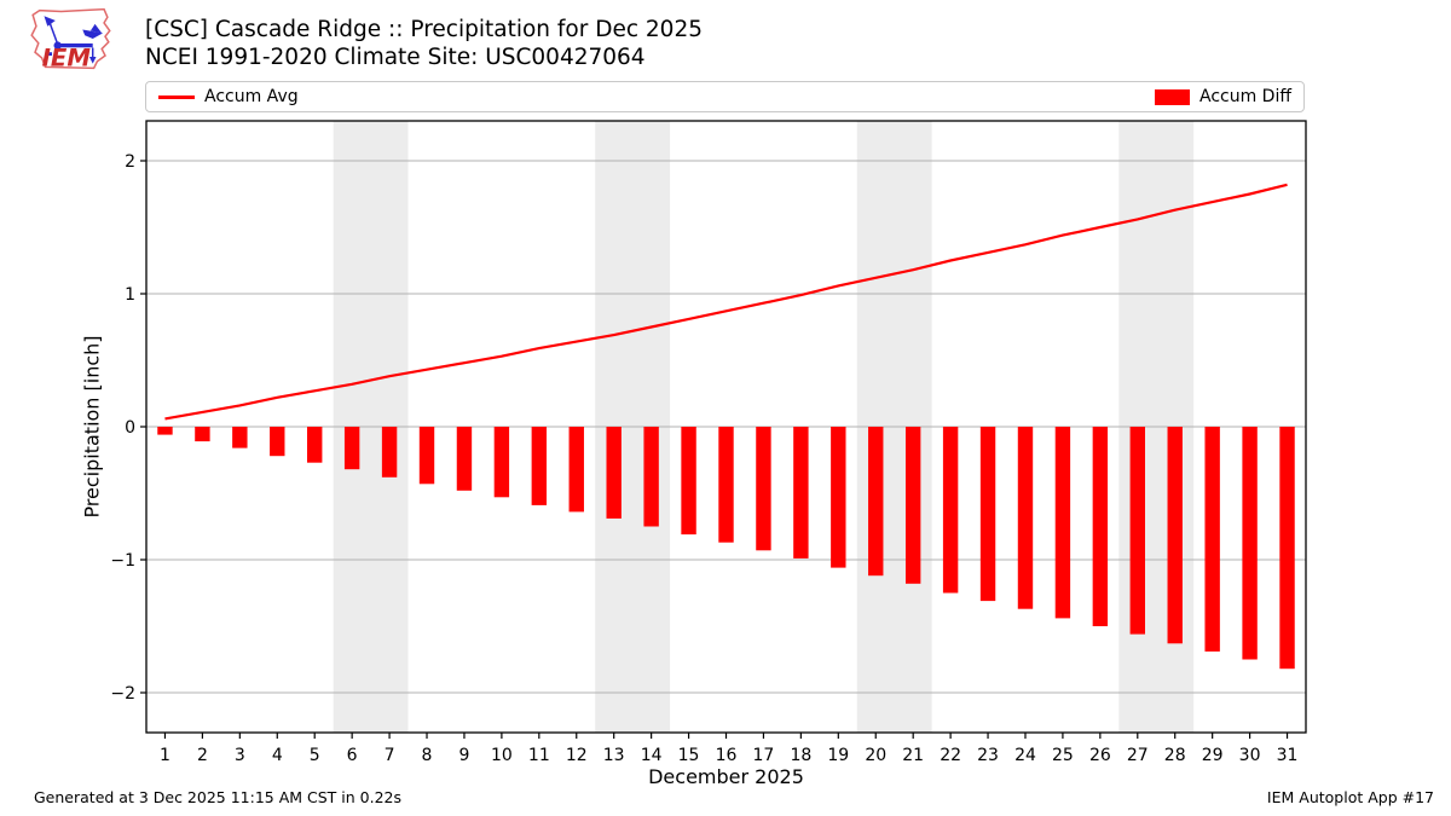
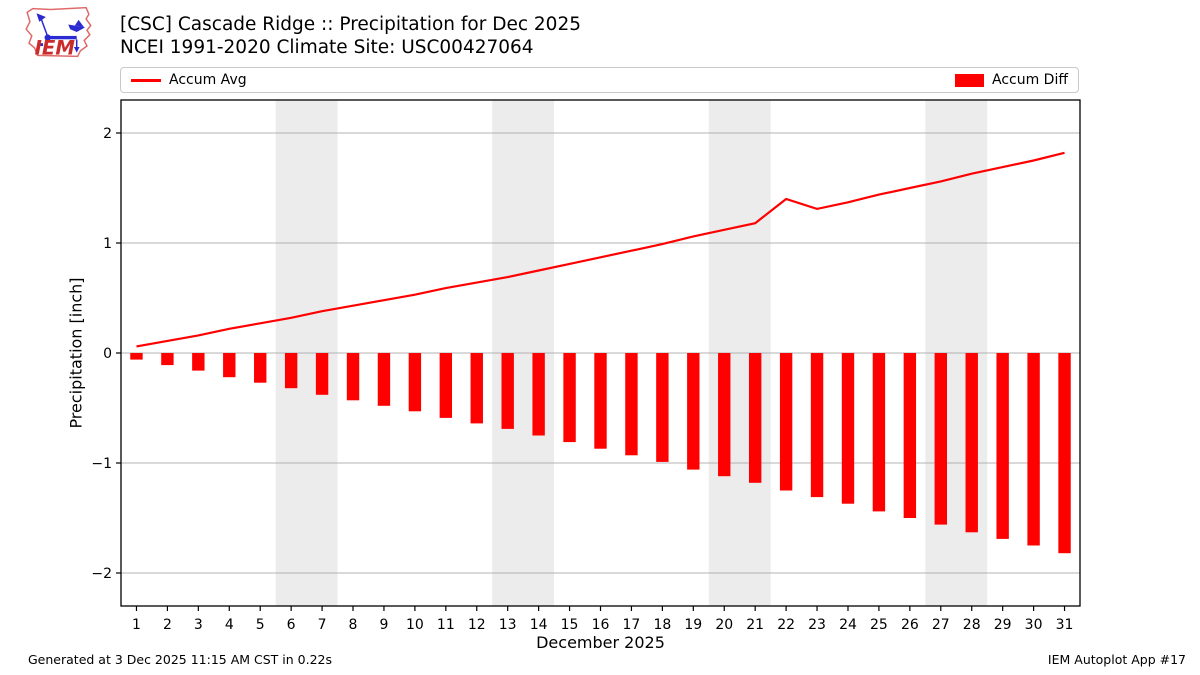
Accum Avg/22: 1.25 -> 1.40
